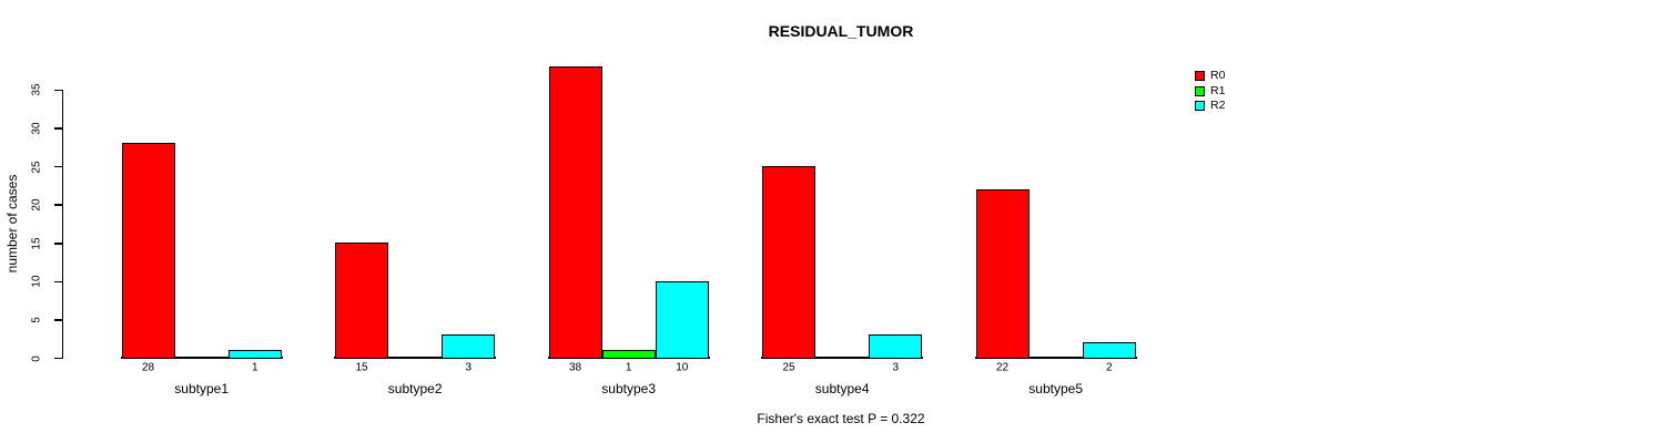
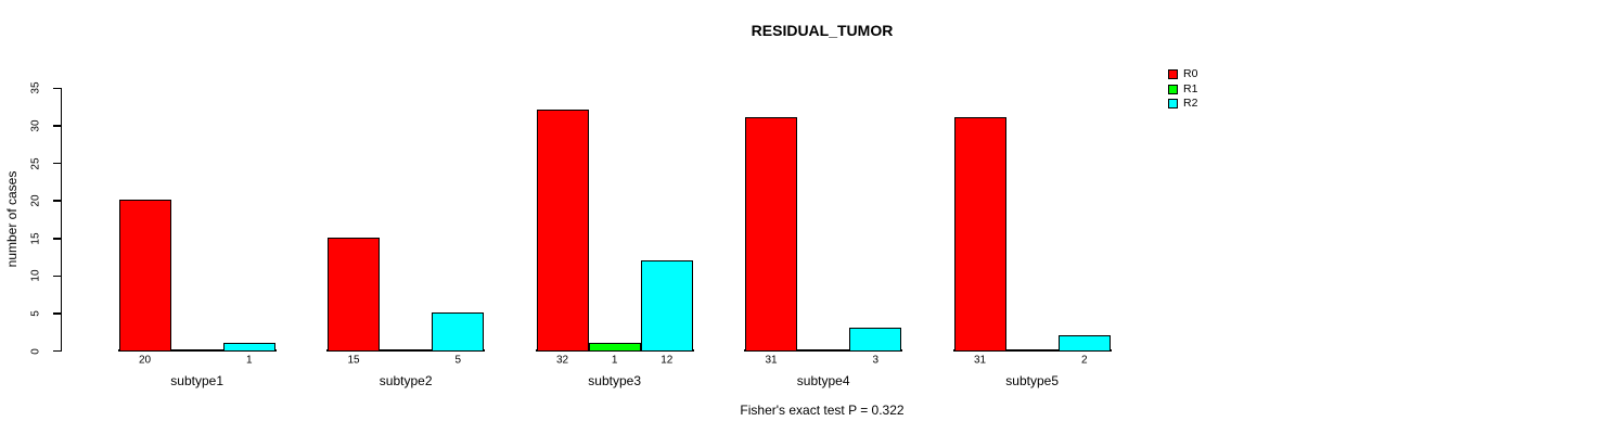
R0/subtype1: 28 -> 20
R2/subtype2: 3 -> 5
R0/subtype3: 38 -> 32
R2/subtype3: 10 -> 12
R0/subtype4: 25 -> 31
R0/subtype5: 22 -> 31
